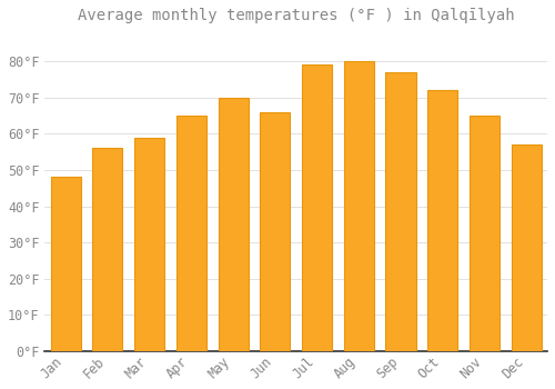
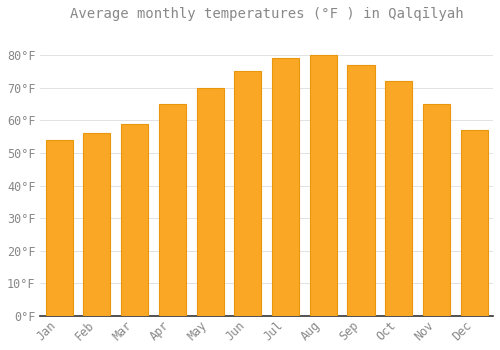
Jan: 48°F -> 54°F
Jun: 66°F -> 75°F
